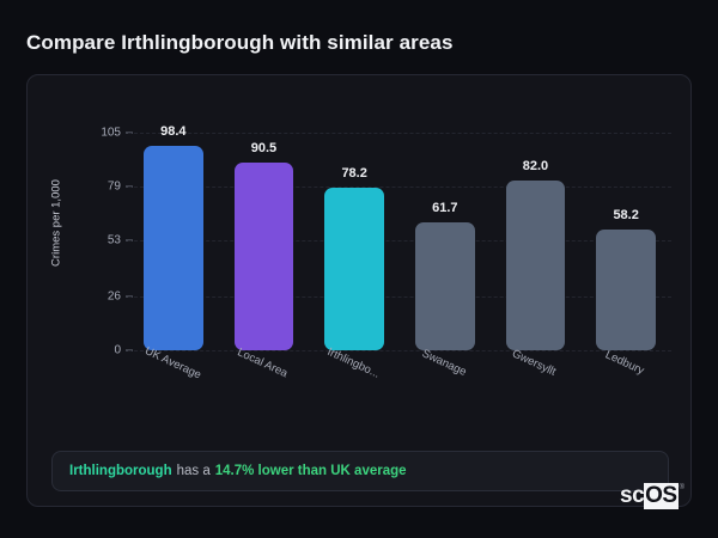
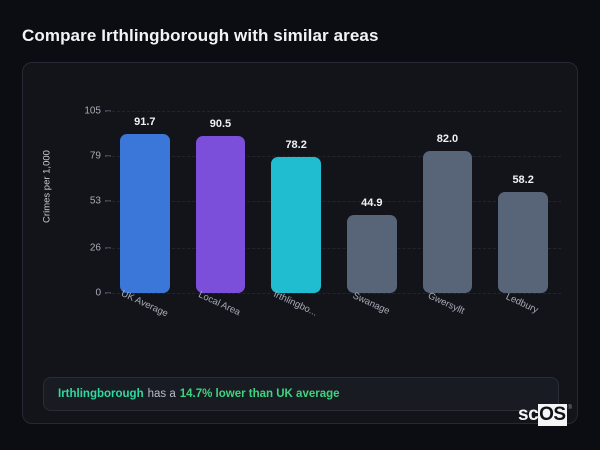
UK Average: 98.4 -> 91.7
Swanage: 61.7 -> 44.9
